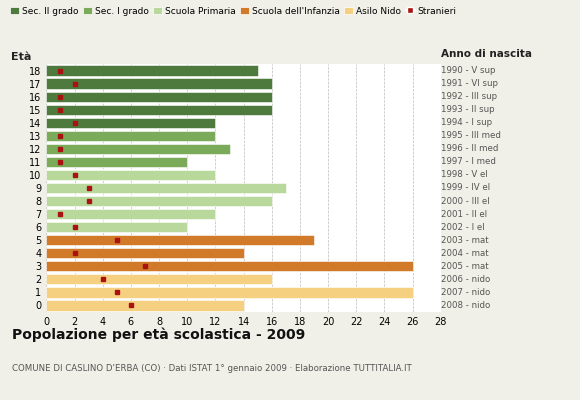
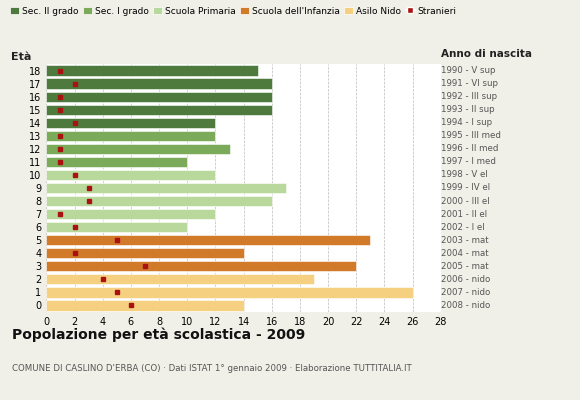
5: 19 -> 23
3: 26 -> 22
2: 16 -> 19
